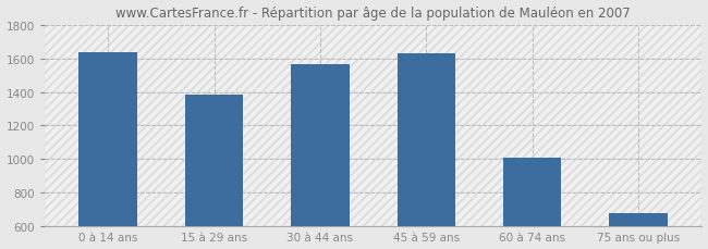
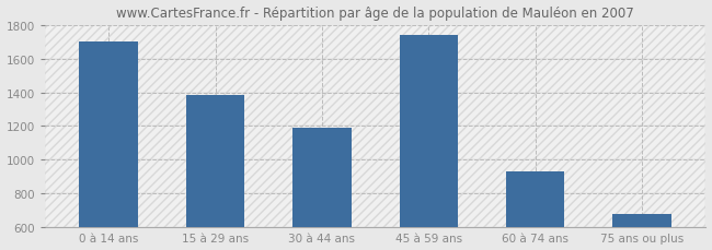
0 à 14 ans: 1640 -> 1700
30 à 44 ans: 1560 -> 1190
45 à 59 ans: 1630 -> 1740
60 à 74 ans: 1000 -> 930
